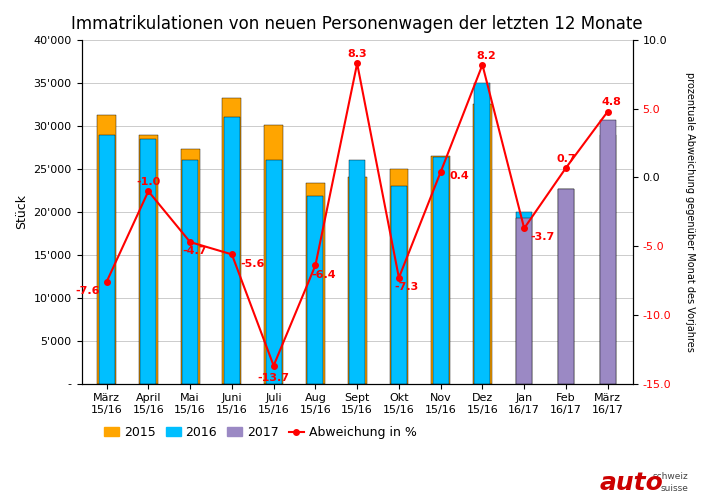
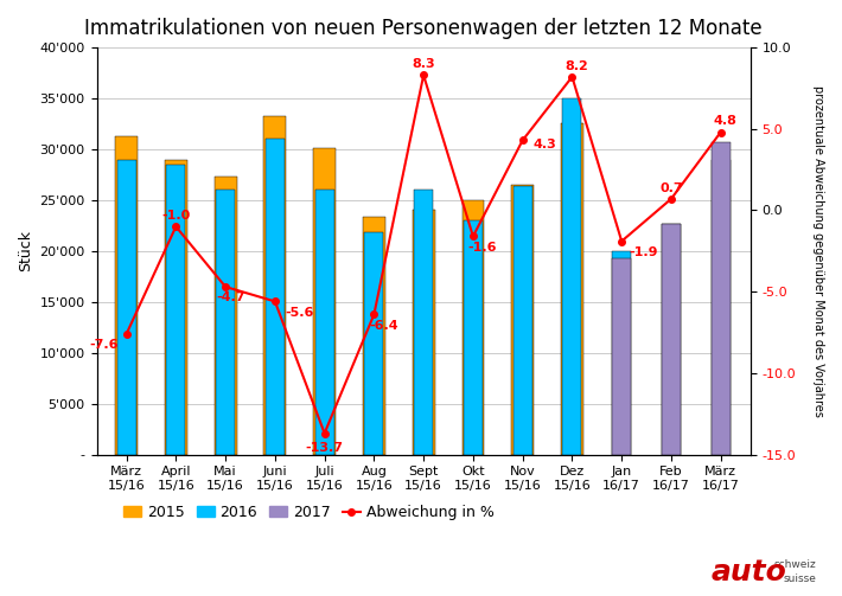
Abweichung in %/Okt 15/16: -7.3 -> -1.6
Abweichung in %/Nov 15/16: 0.4 -> 4.3
Abweichung in %/Jan 16/17: -3.7 -> -1.9
